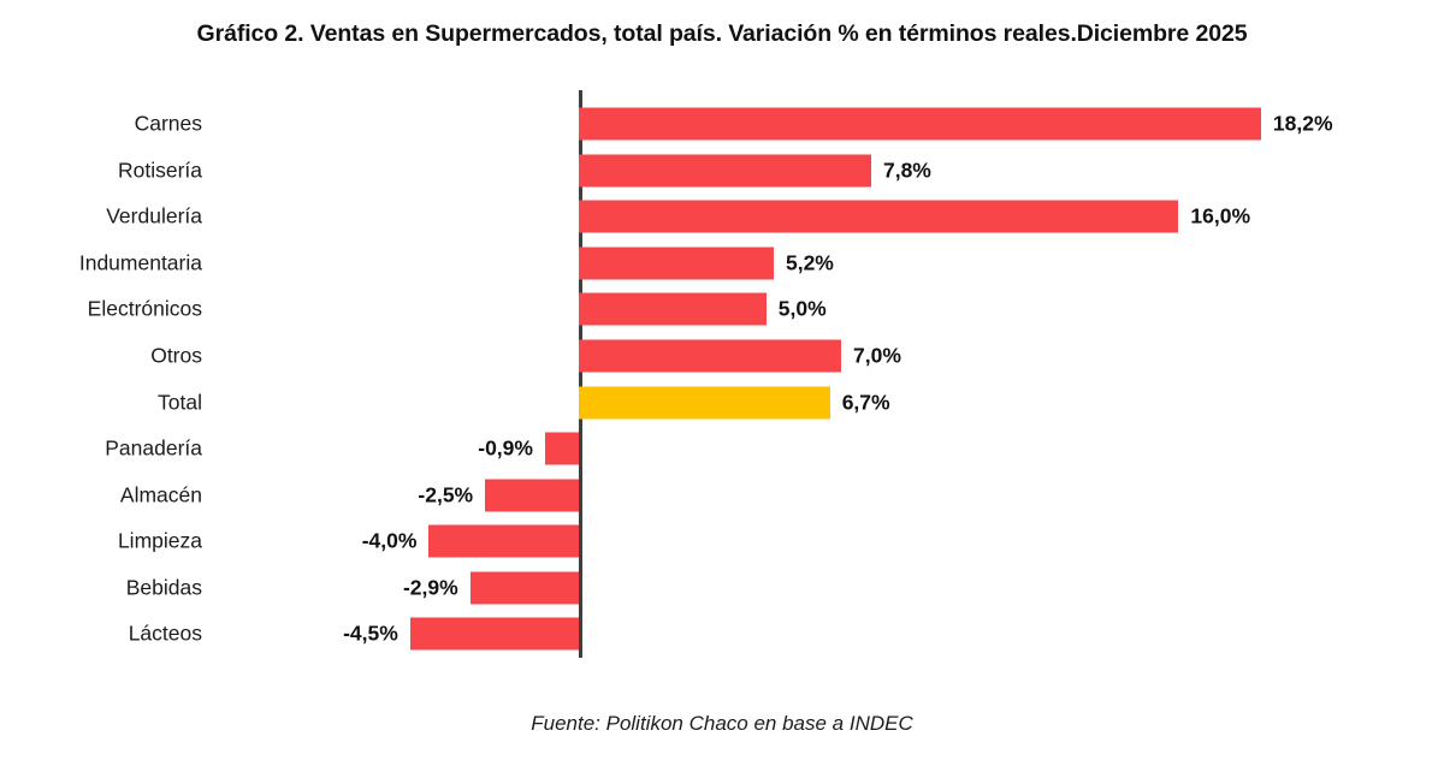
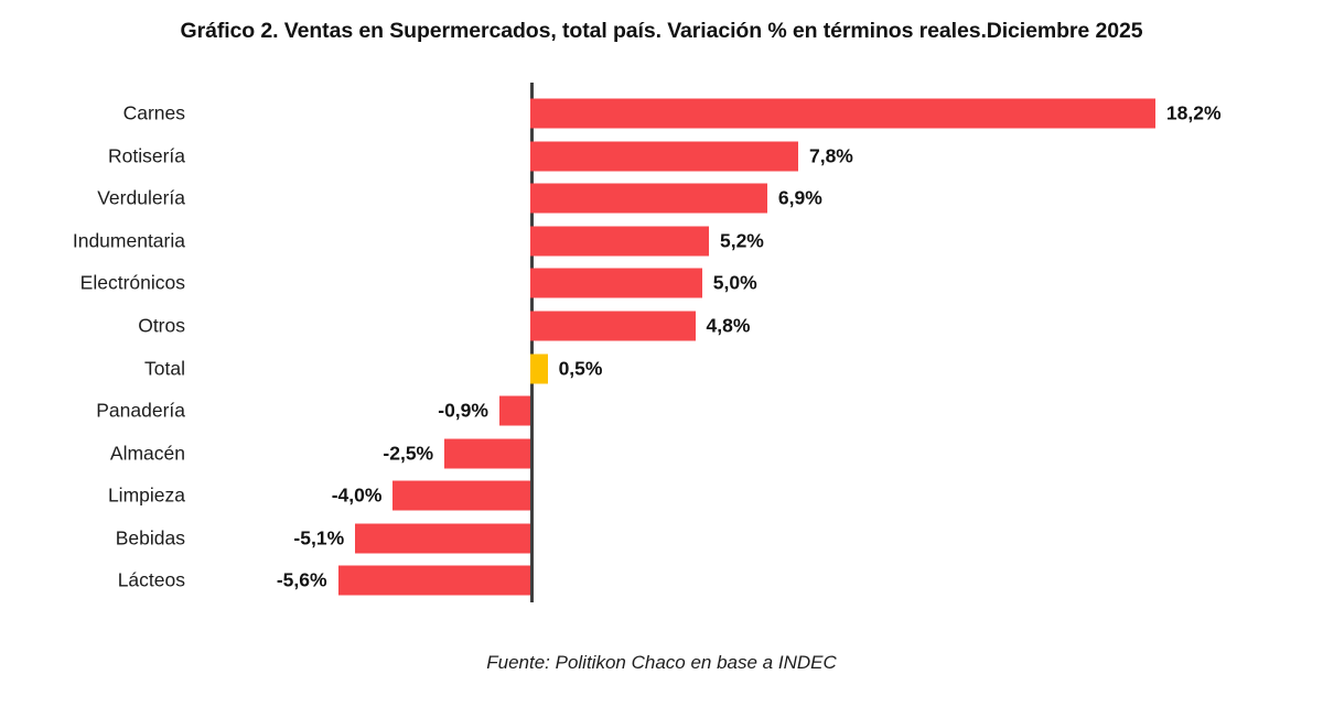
Verdulería: 16,0% -> 6,9%
Otros: 7,0% -> 4,8%
Total: 6,7% -> 0,5%
Bebidas: -2,9% -> -5,1%
Lácteos: -4,5% -> -5,6%
